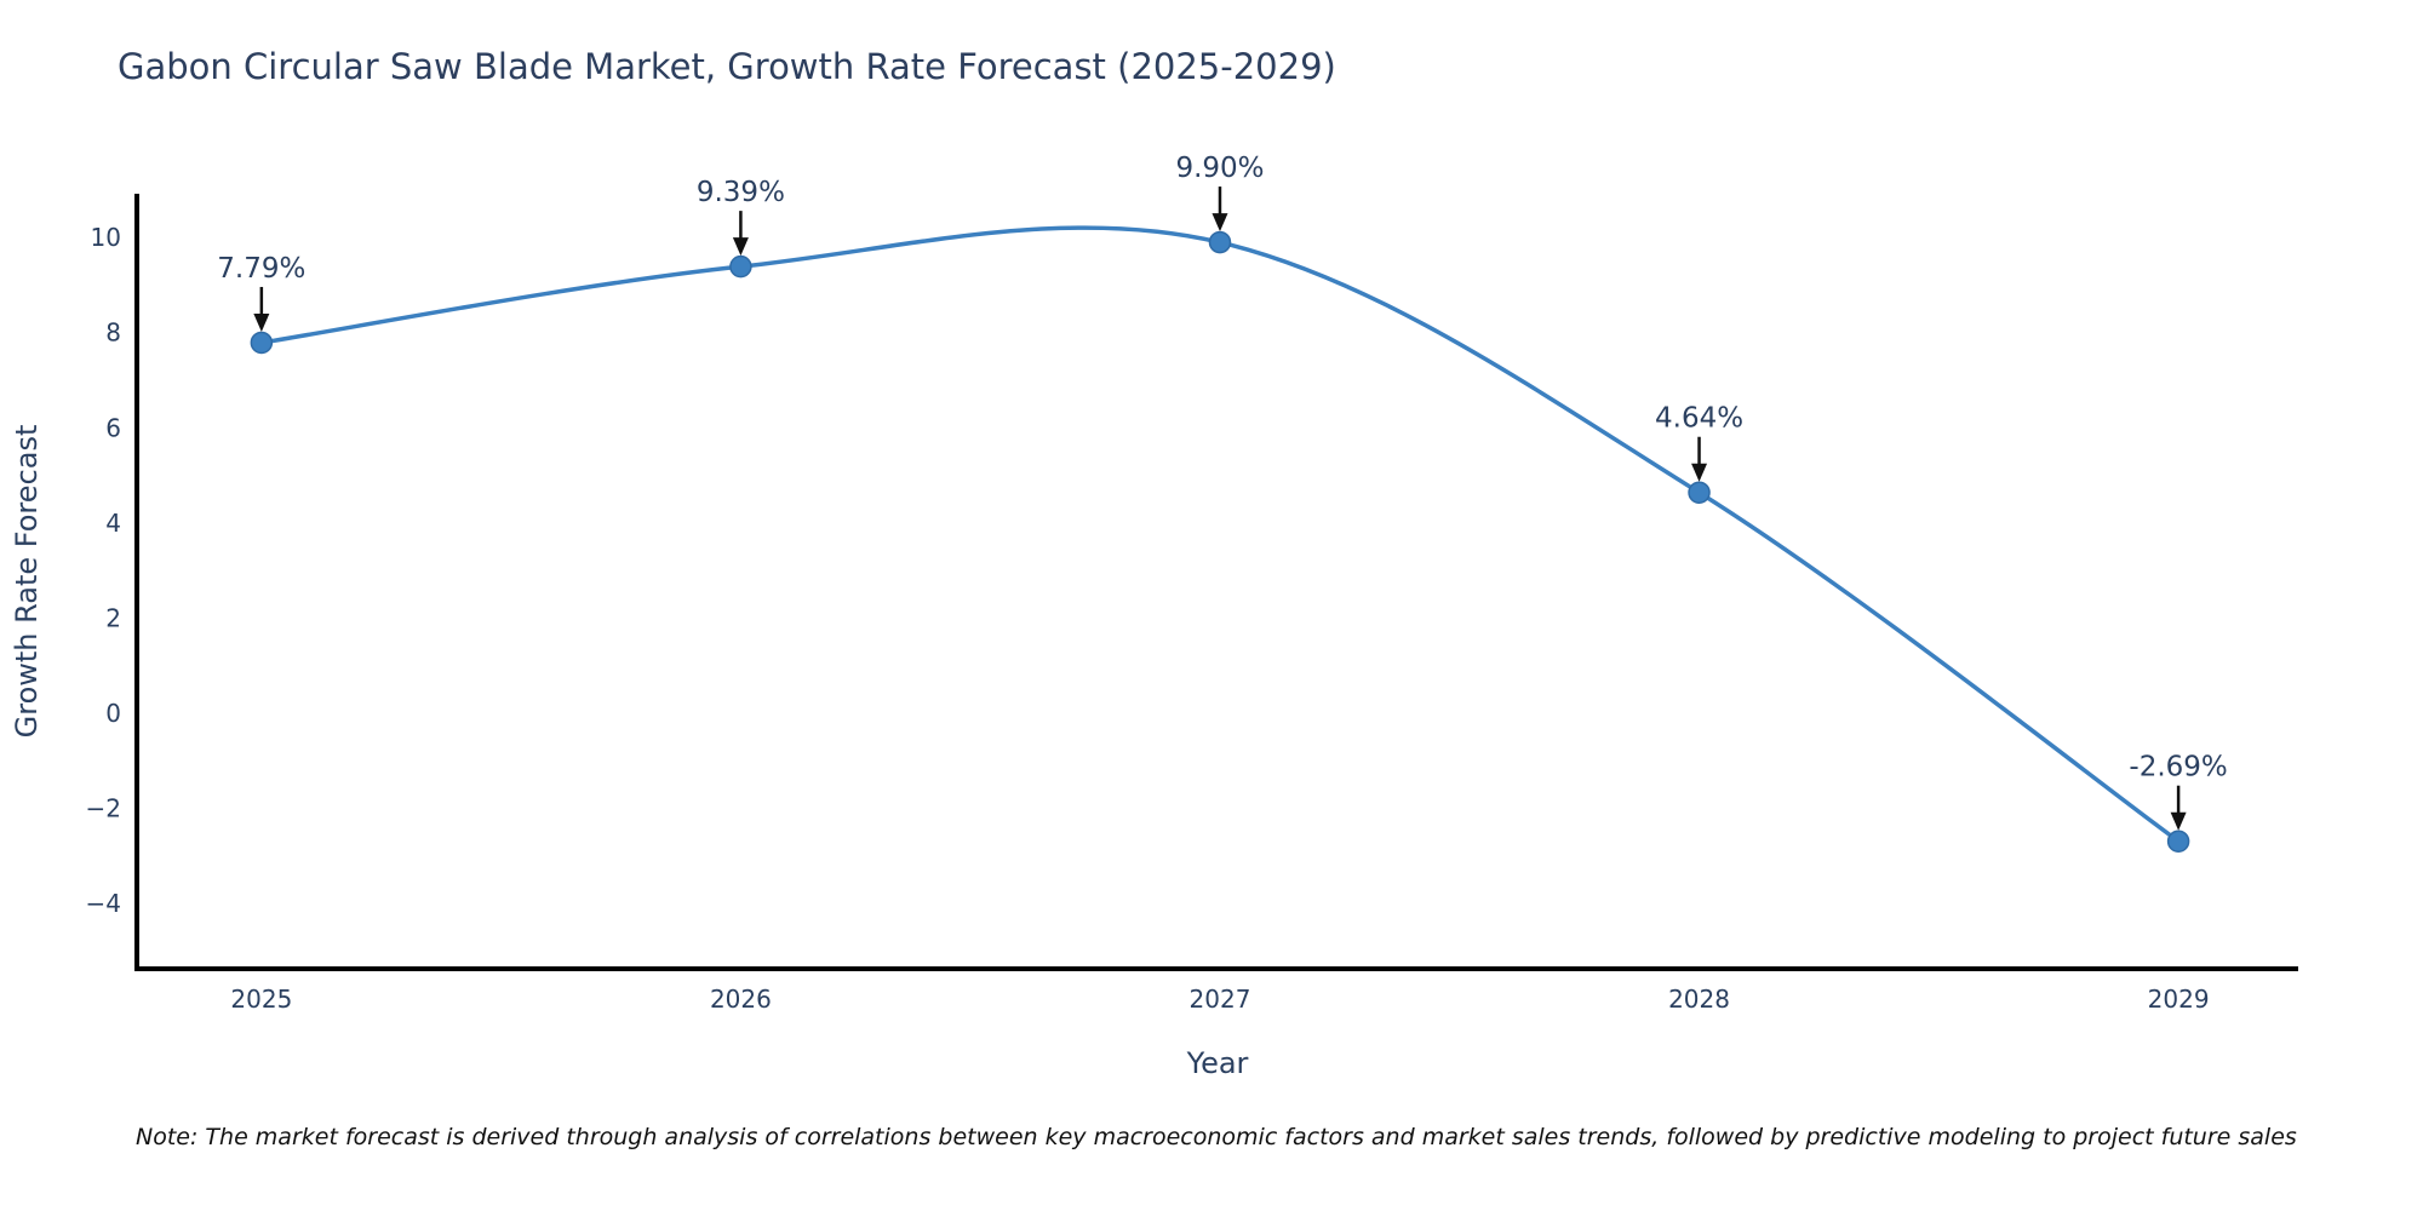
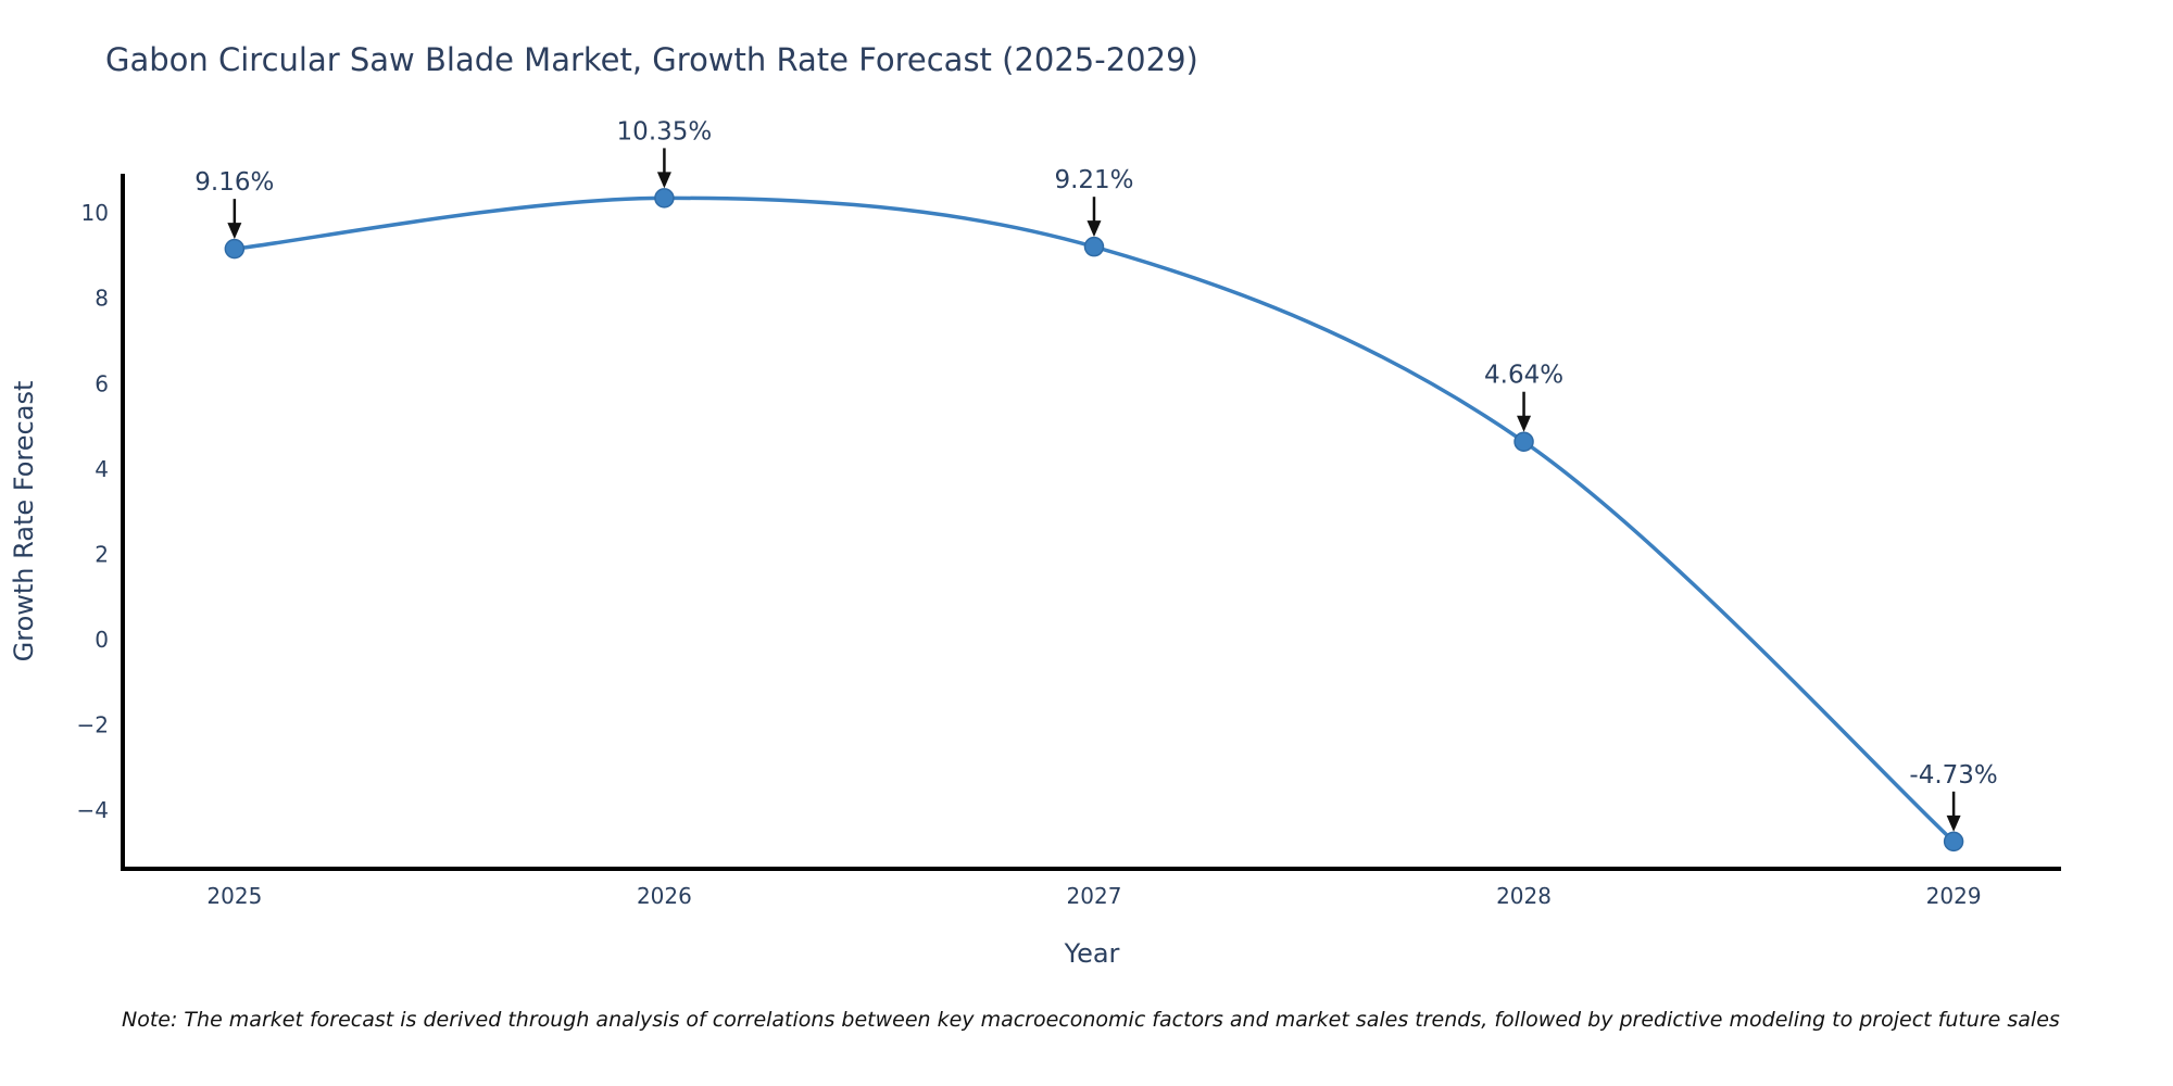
2025: 7.79% -> 9.16%
2026: 9.39% -> 10.35%
2027: 9.90% -> 9.21%
2029: -2.69% -> -4.73%
